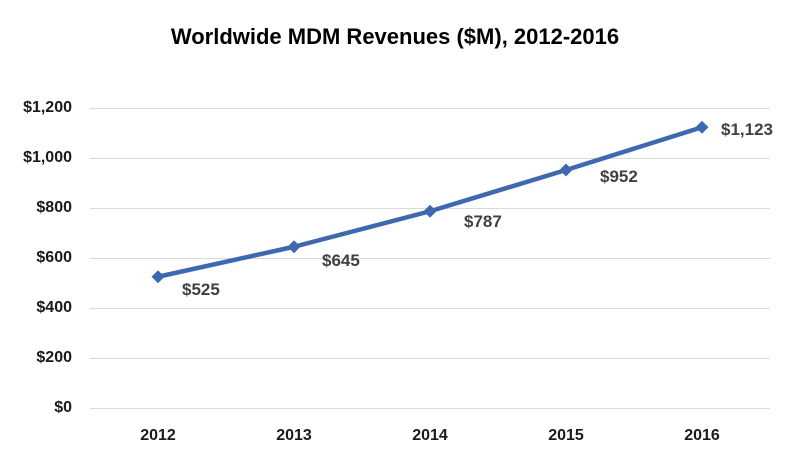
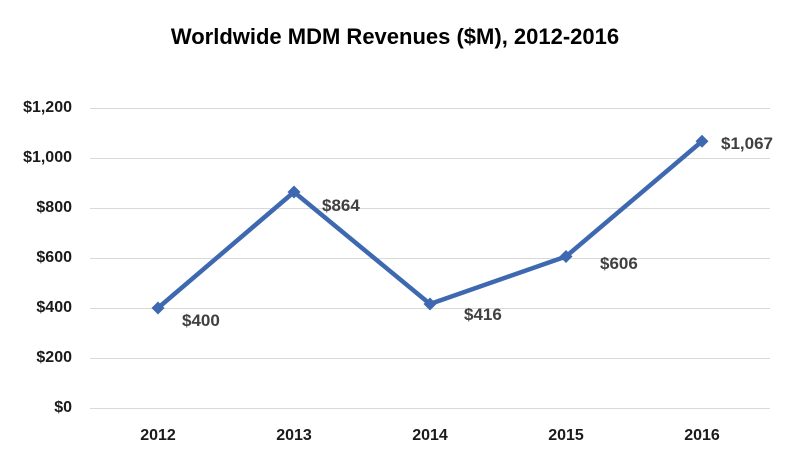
2012: $525 -> $400
2013: $645 -> $864
2014: $787 -> $416
2015: $952 -> $606
2016: $1,123 -> $1,067
